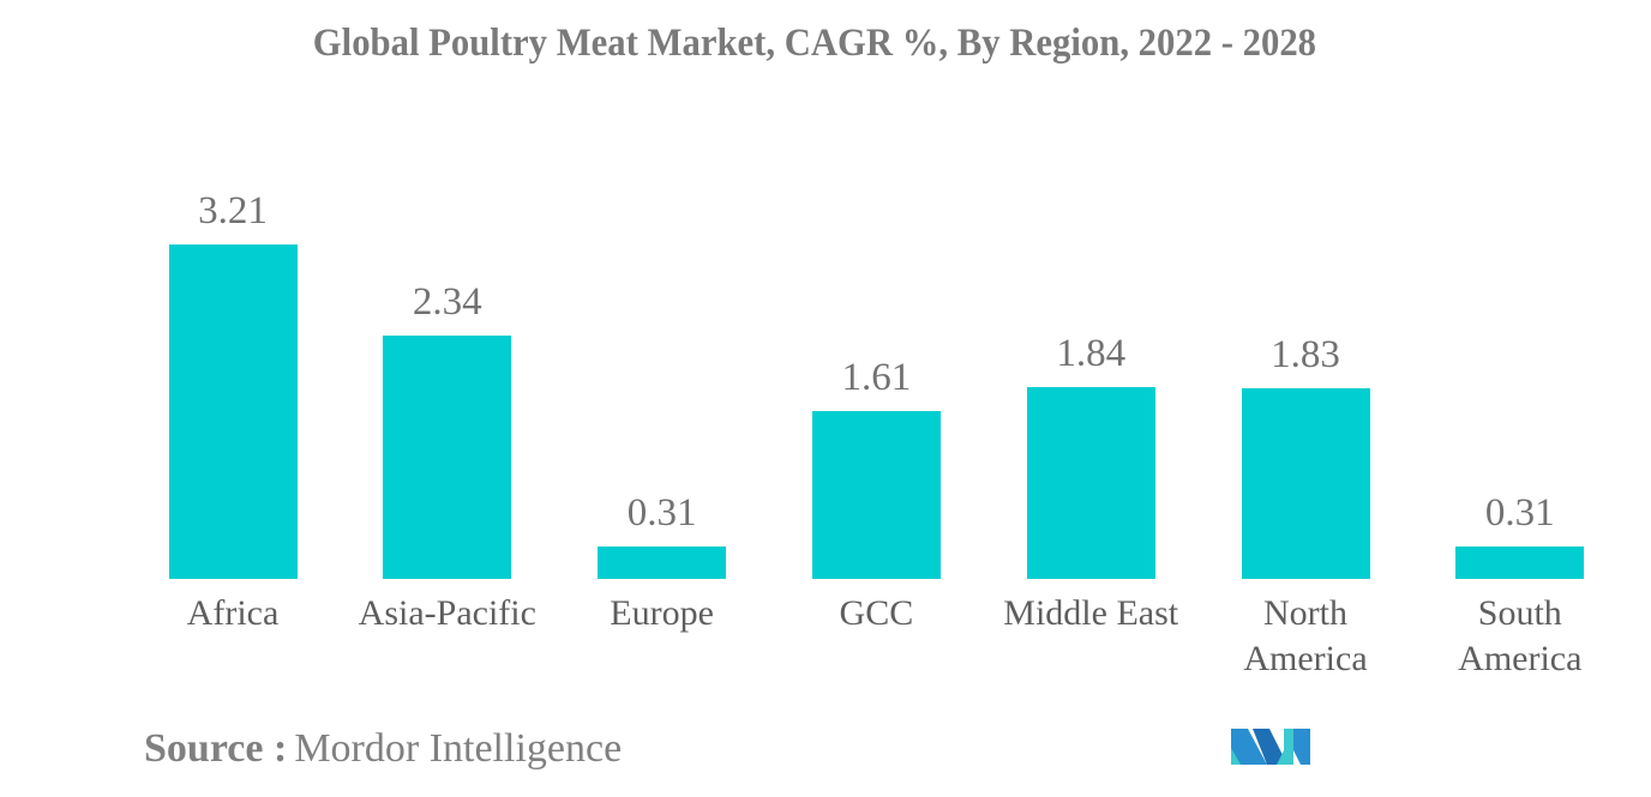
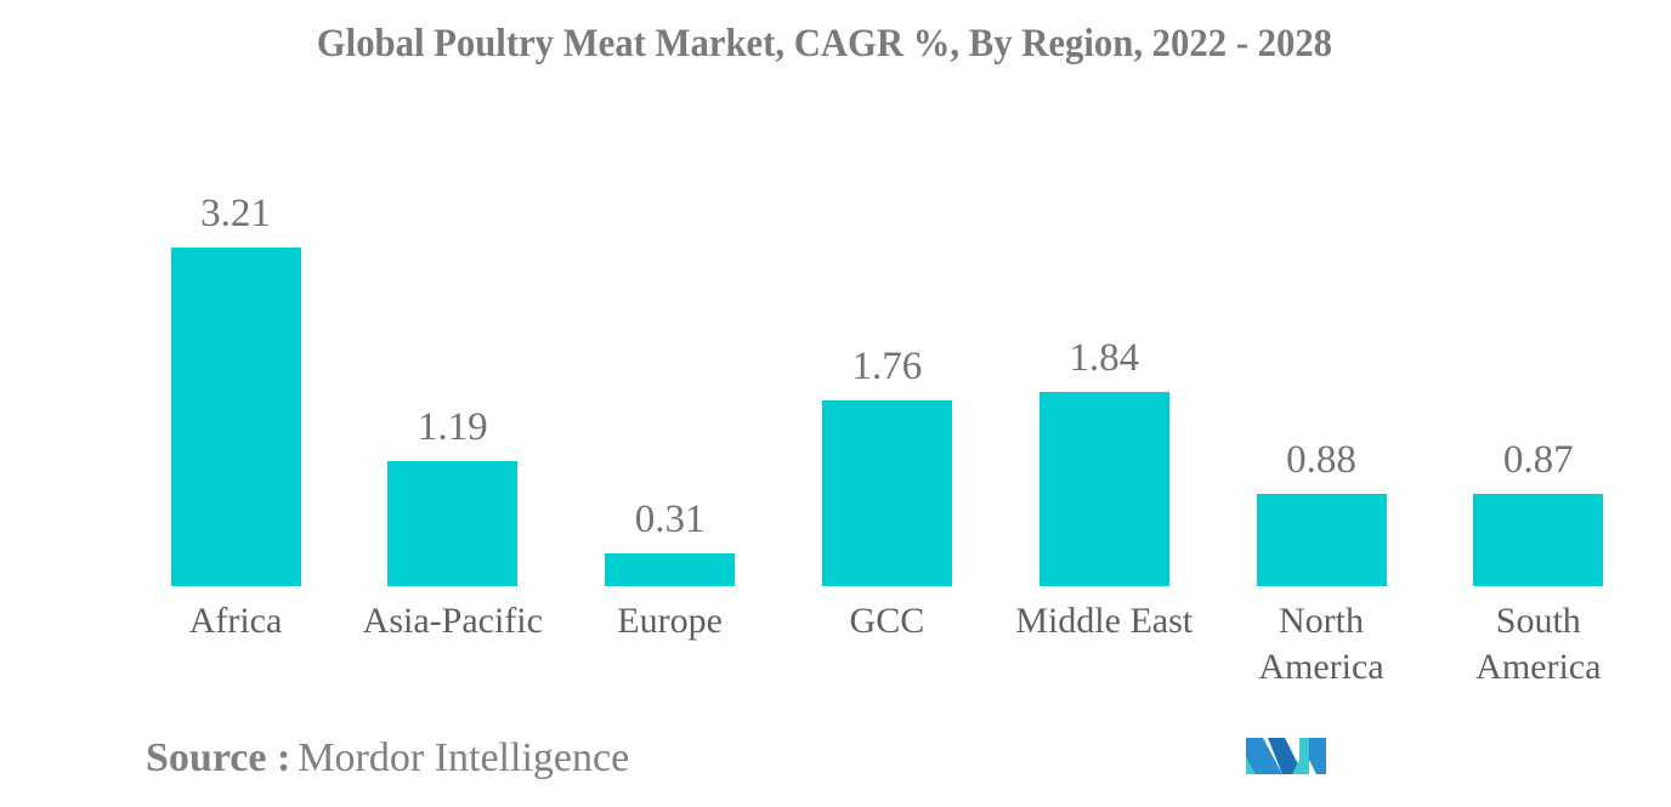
Asia-Pacific: 2.34 -> 1.19
GCC: 1.61 -> 1.76
North America: 1.83 -> 0.88
South America: 0.31 -> 0.87
